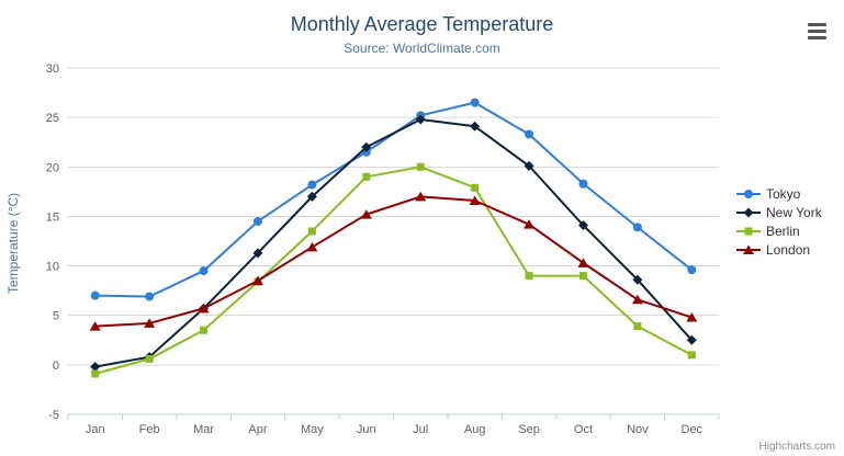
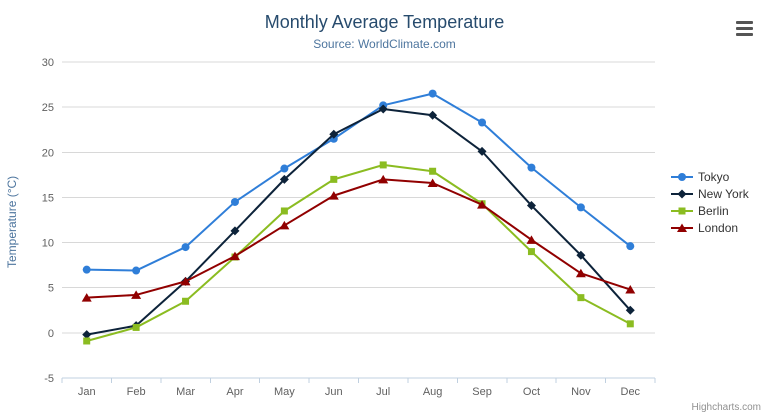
Berlin/Jun: 19 -> 17
Berlin/Jul: 20 -> 19
Berlin/Sep: 9 -> 14
